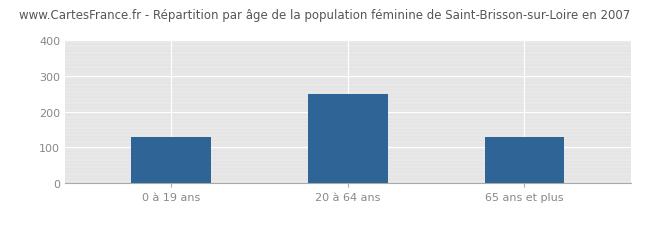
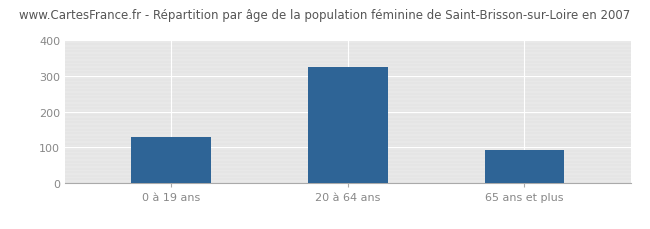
20 à 64 ans: 250 -> 325
65 ans et plus: 130 -> 93
